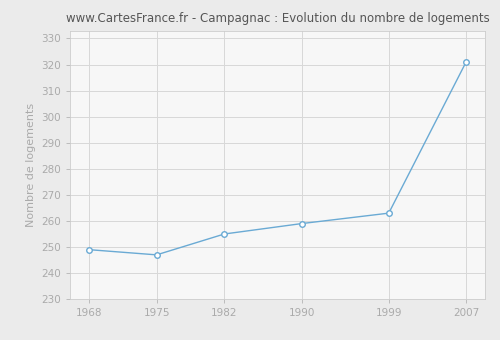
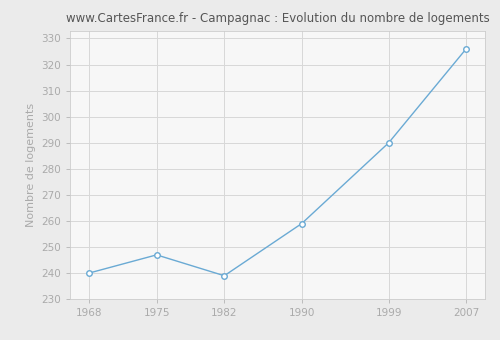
1968: 249 -> 240
1982: 255 -> 239
1999: 263 -> 290
2007: 321 -> 326
